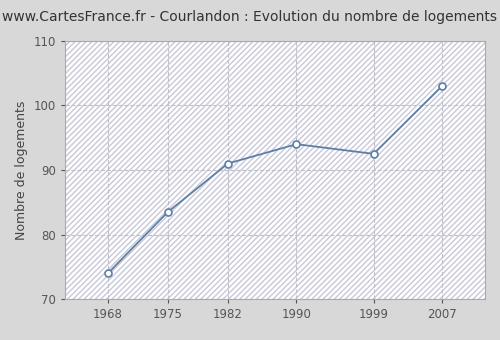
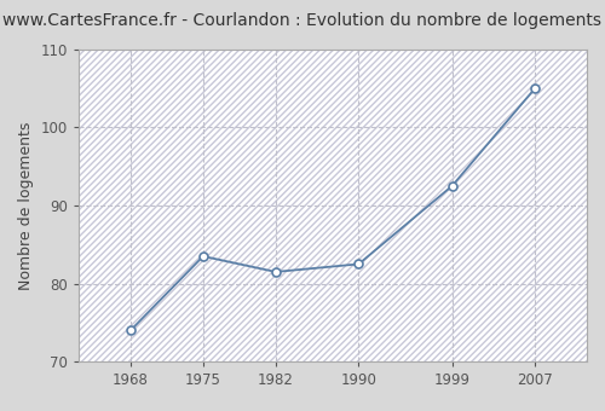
1982: 91.0 -> 81.5
1990: 94.0 -> 82.5
2007: 103.0 -> 105.0
